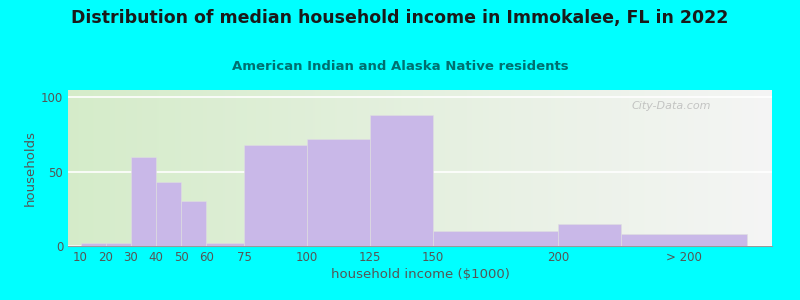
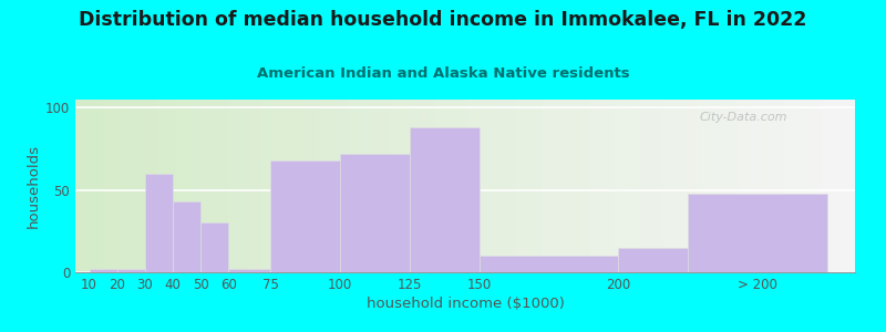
> 200: 8 -> 48
